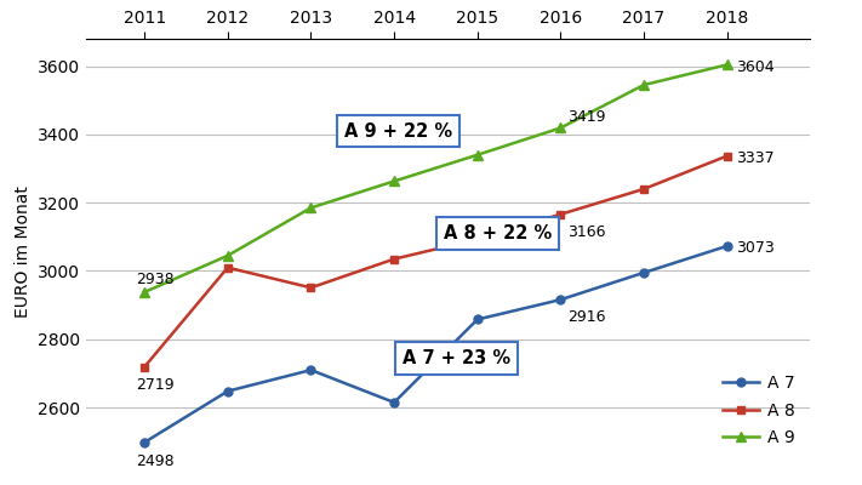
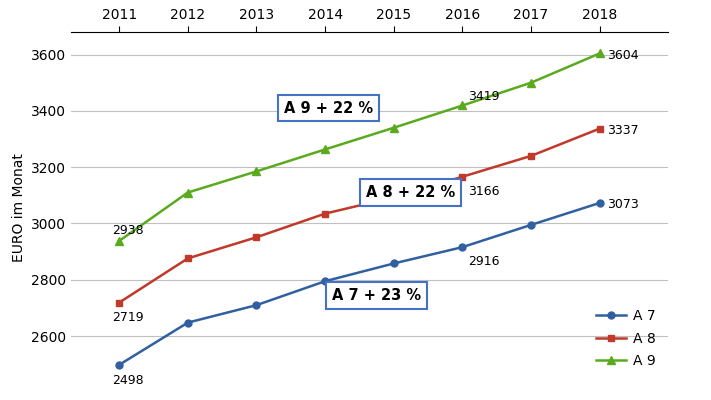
A 8/2012: 3010 -> 2876
A 9/2012: 3045 -> 3110
A 7/2014: 2615 -> 2795
A 9/2017: 3545 -> 3500
